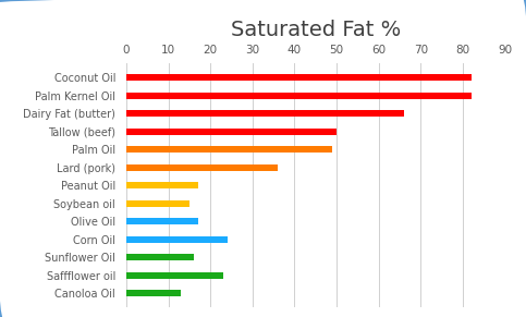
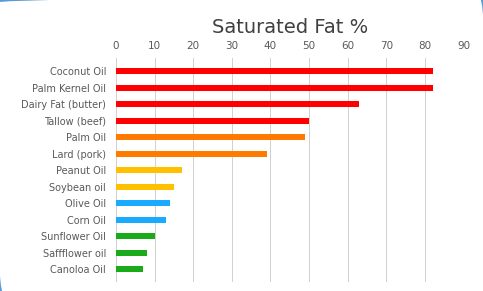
Dairy Fat (butter): 66 -> 63
Lard (pork): 36 -> 39
Olive Oil: 17 -> 14
Corn Oil: 24 -> 13
Sunflower Oil: 16 -> 10
Saffflower oil: 23 -> 8
Canoloa Oil: 13 -> 7
